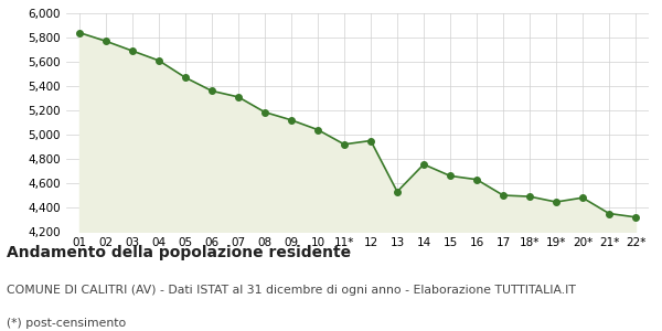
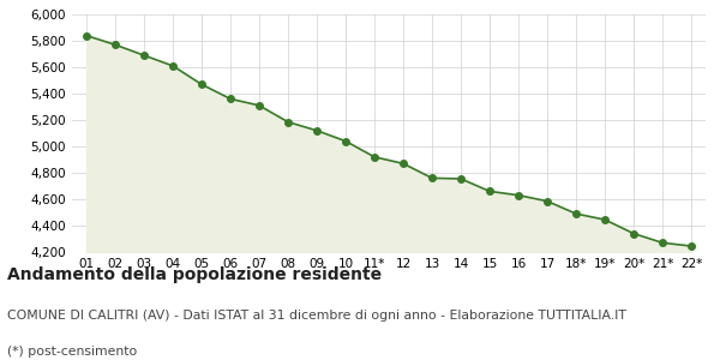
12: 4,950 -> 4,870
13: 4,530 -> 4,760
17: 4,500 -> 4,580
20*: 4,480 -> 4,340
21*: 4,350 -> 4,270
22*: 4,320 -> 4,240
